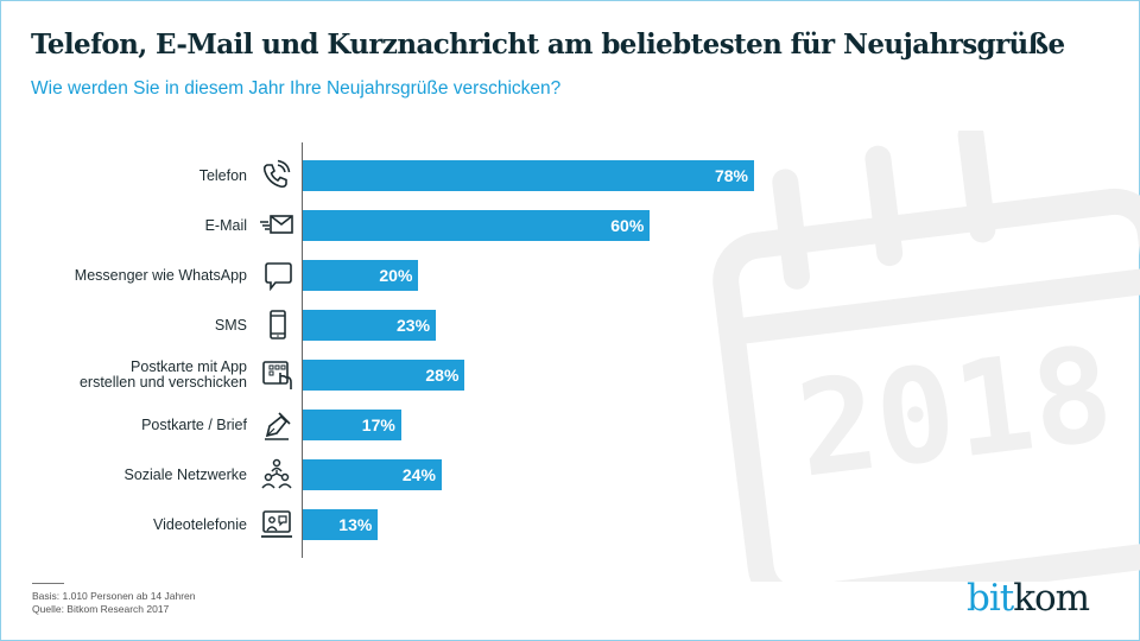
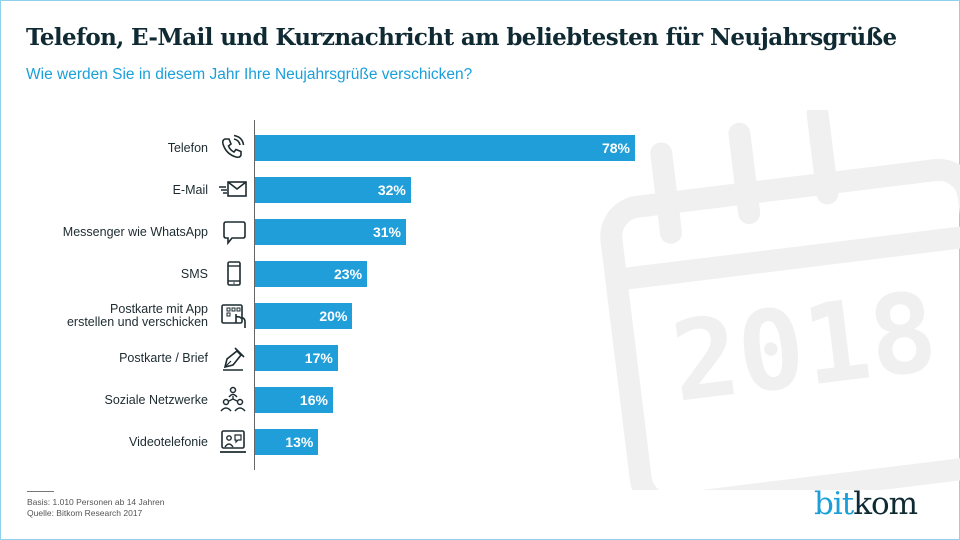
E-Mail: 60% -> 32%
Messenger wie WhatsApp: 20% -> 31%
Postkarte mit App erstellen und verschicken: 28% -> 20%
Soziale Netzwerke: 24% -> 16%
